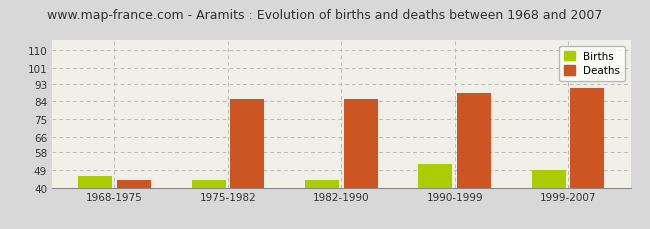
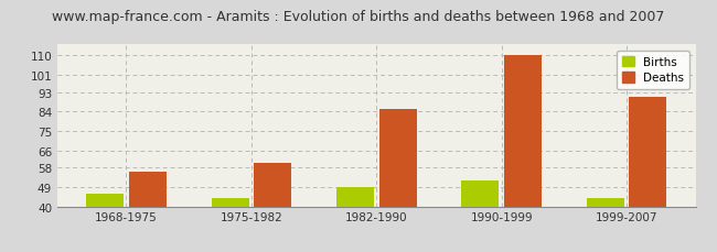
Deaths/1968-1975: 44 -> 56
Deaths/1975-1982: 85 -> 60
Births/1982-1990: 44 -> 49
Deaths/1990-1999: 88 -> 110
Births/1999-2007: 49 -> 44
